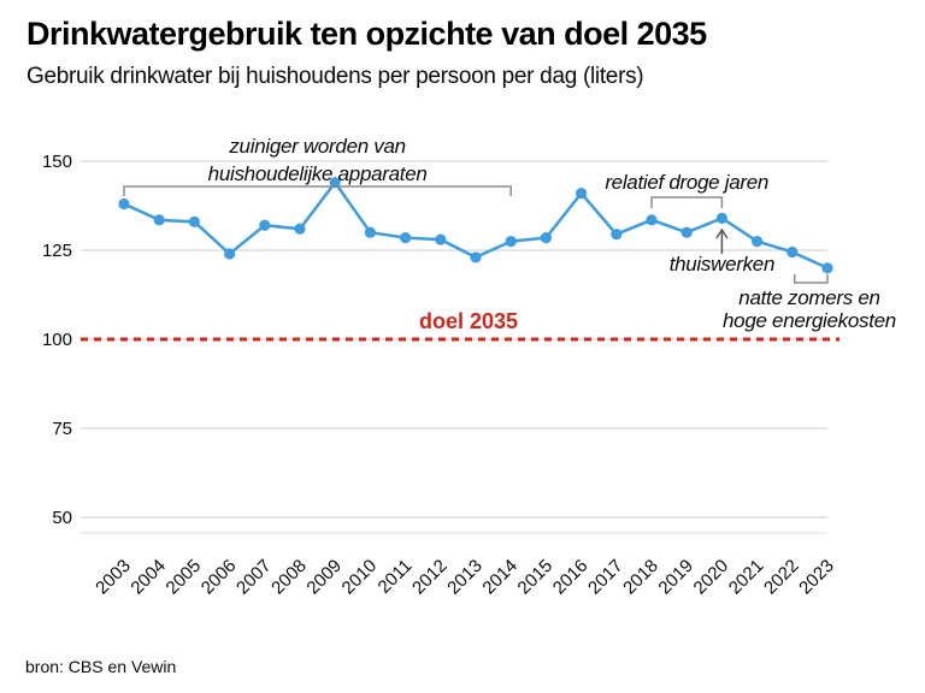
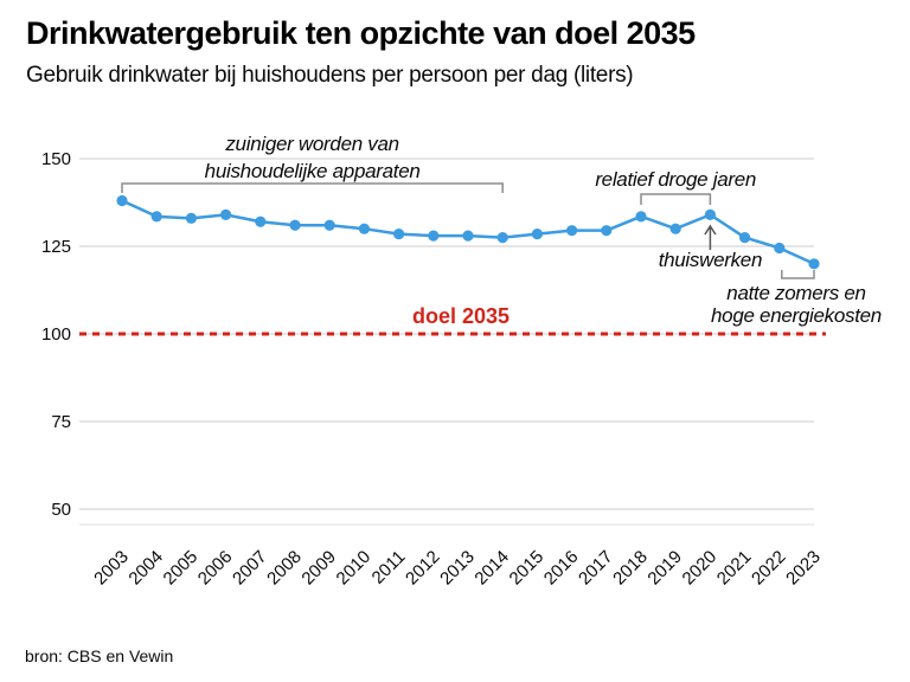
2006: 124 -> 134
2009: 144 -> 131
2013: 123 -> 128
2016: 141 -> 130
